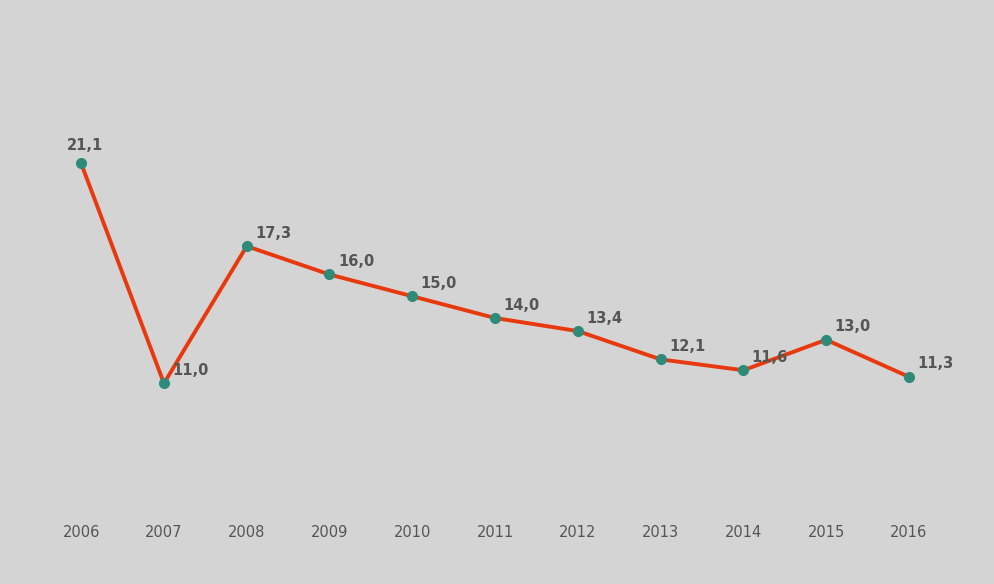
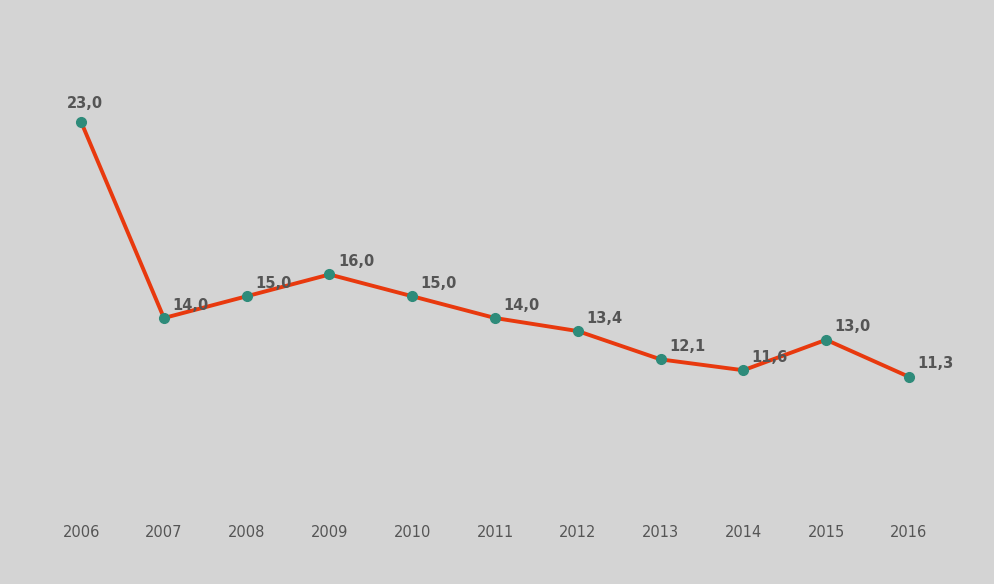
2006: 21,1 -> 23,0
2007: 11,0 -> 14,0
2008: 17,3 -> 15,0
